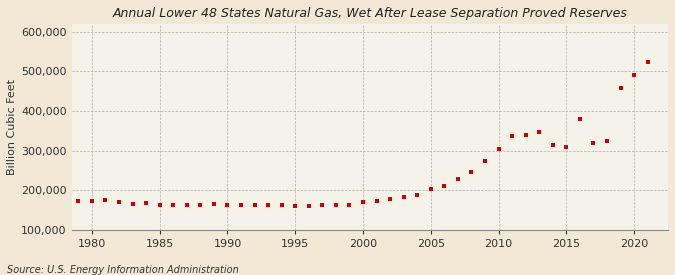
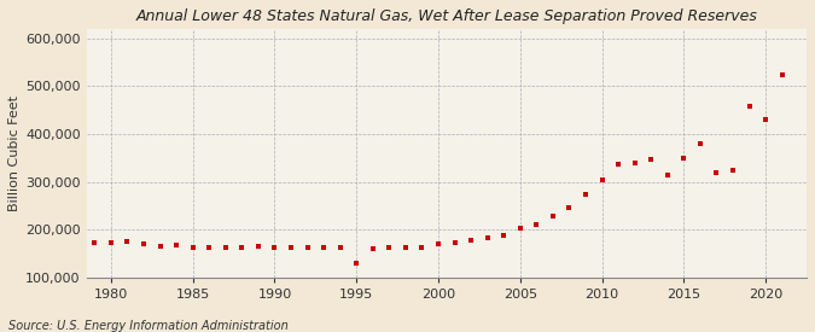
1995: 160,000 -> 130,000
2015: 310,000 -> 350,000
2020: 491,000 -> 430,000
